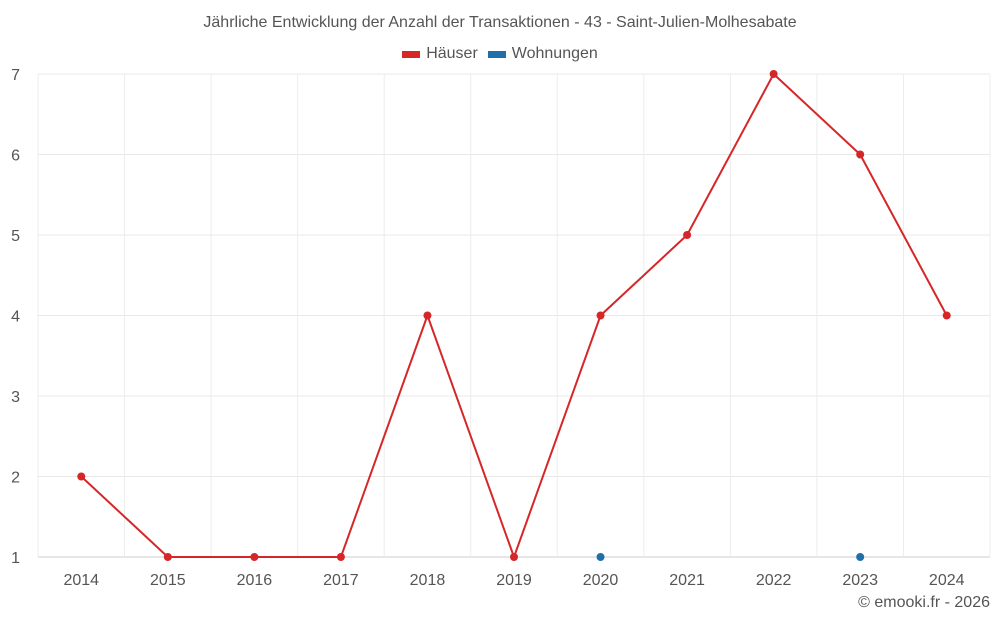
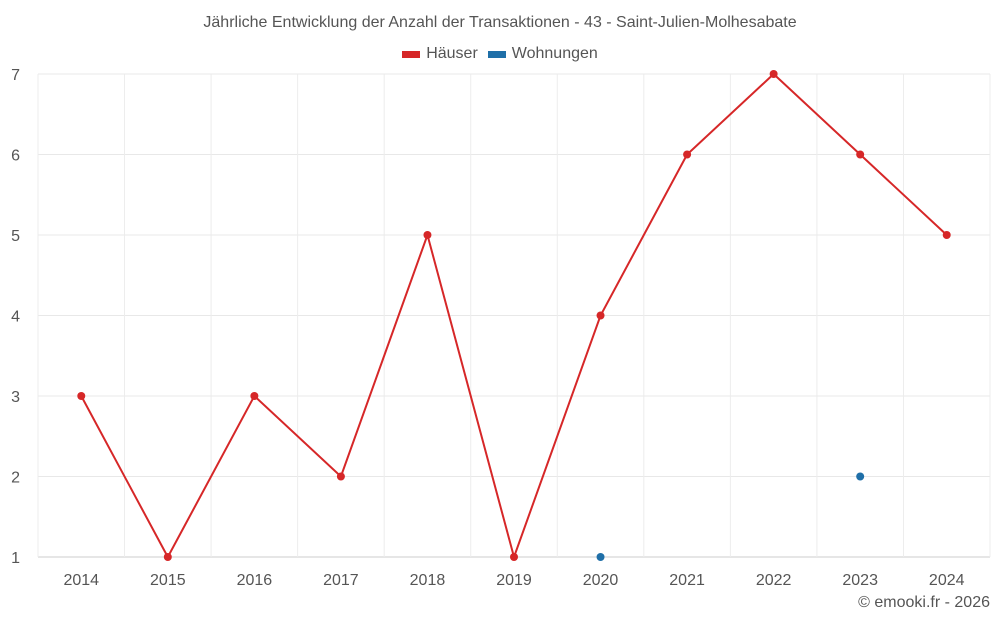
Häuser/2014: 2 -> 3
Häuser/2016: 1 -> 3
Häuser/2017: 1 -> 2
Häuser/2018: 4 -> 5
Häuser/2021: 5 -> 6
Wohnungen/2023: 1 -> 2
Häuser/2024: 4 -> 5
